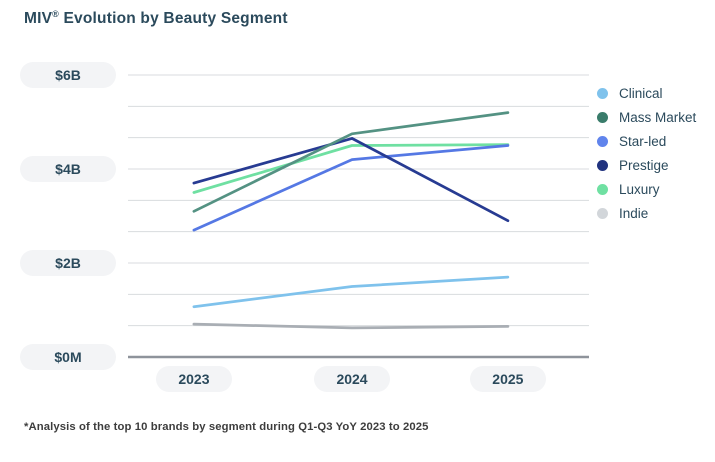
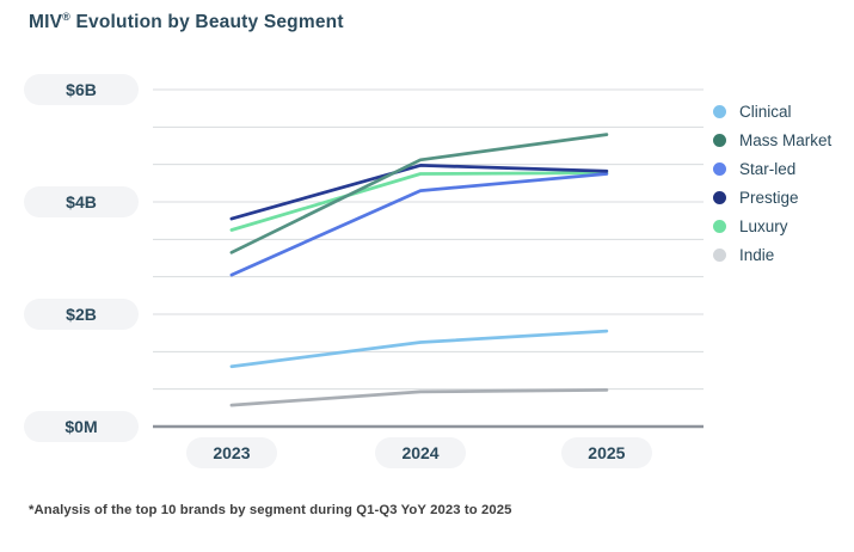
Indie/2023: $0.7B -> $0.4B
Prestige/2025: $2.9B -> $4.5B
